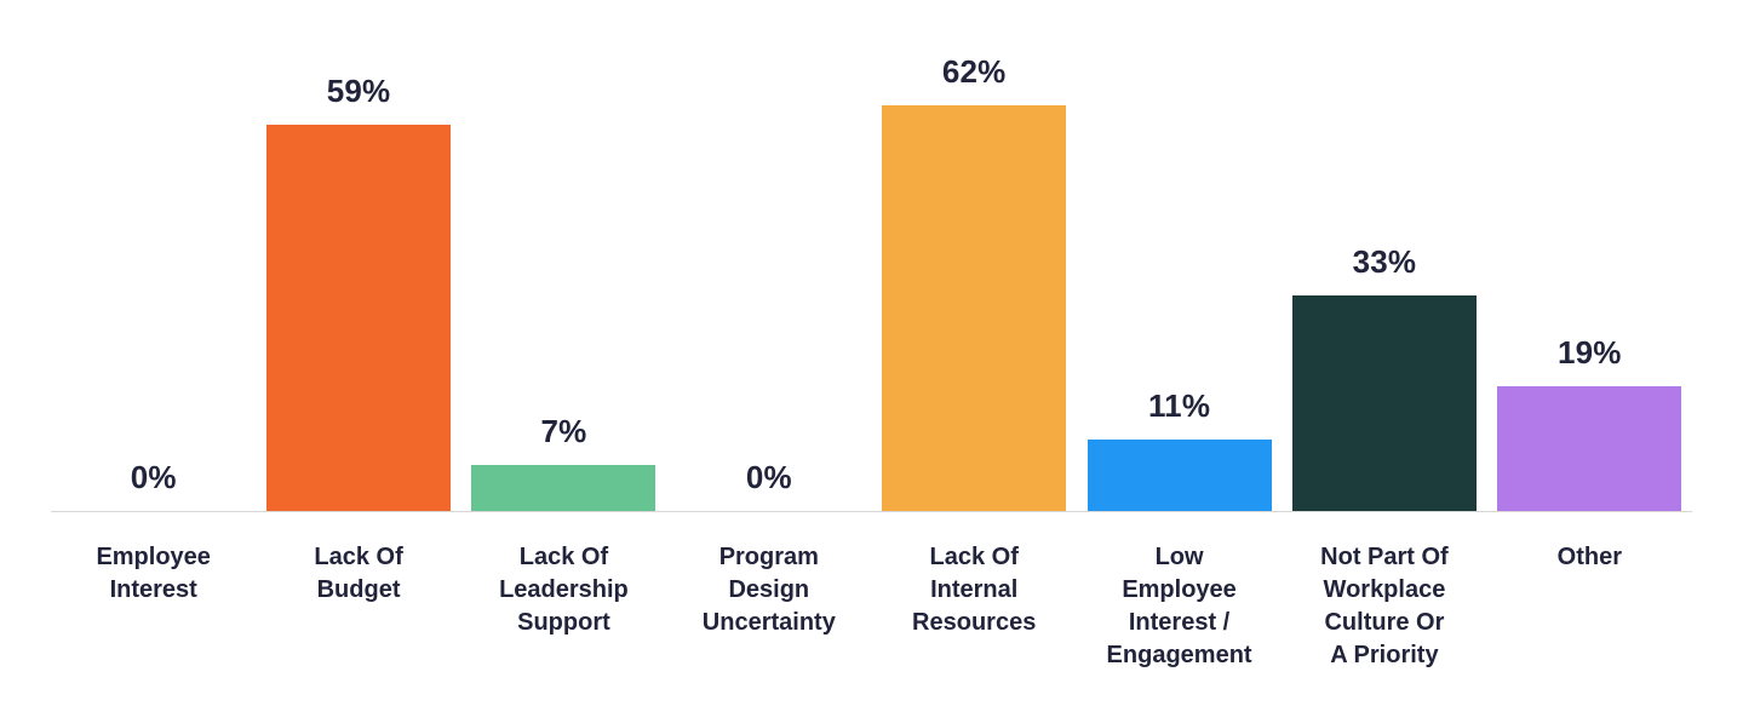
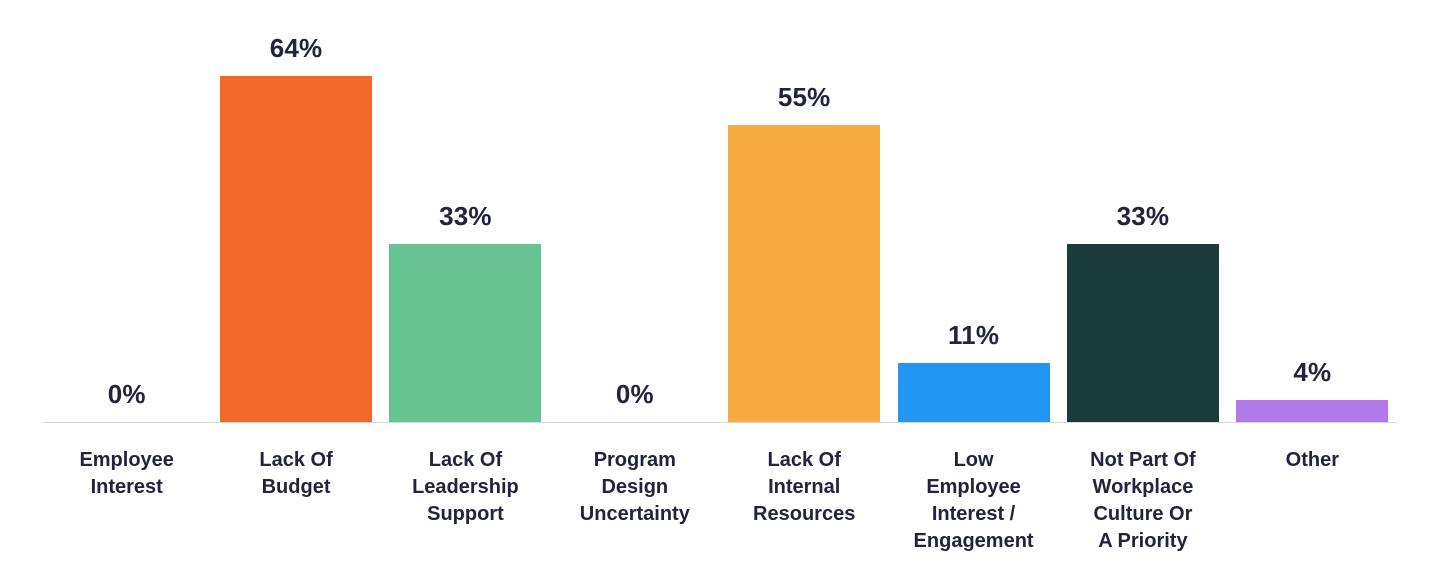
Lack Of Budget: 59% -> 64%
Lack Of Leadership Support: 7% -> 33%
Lack Of Internal Resources: 62% -> 55%
Other: 19% -> 4%
